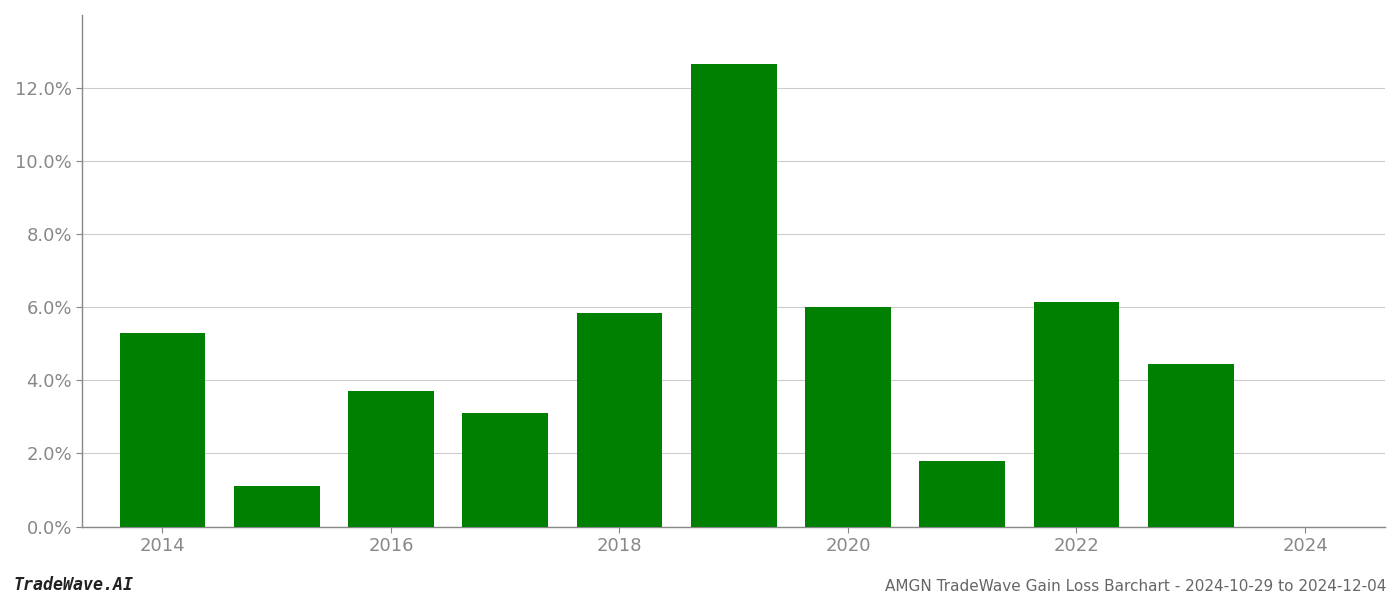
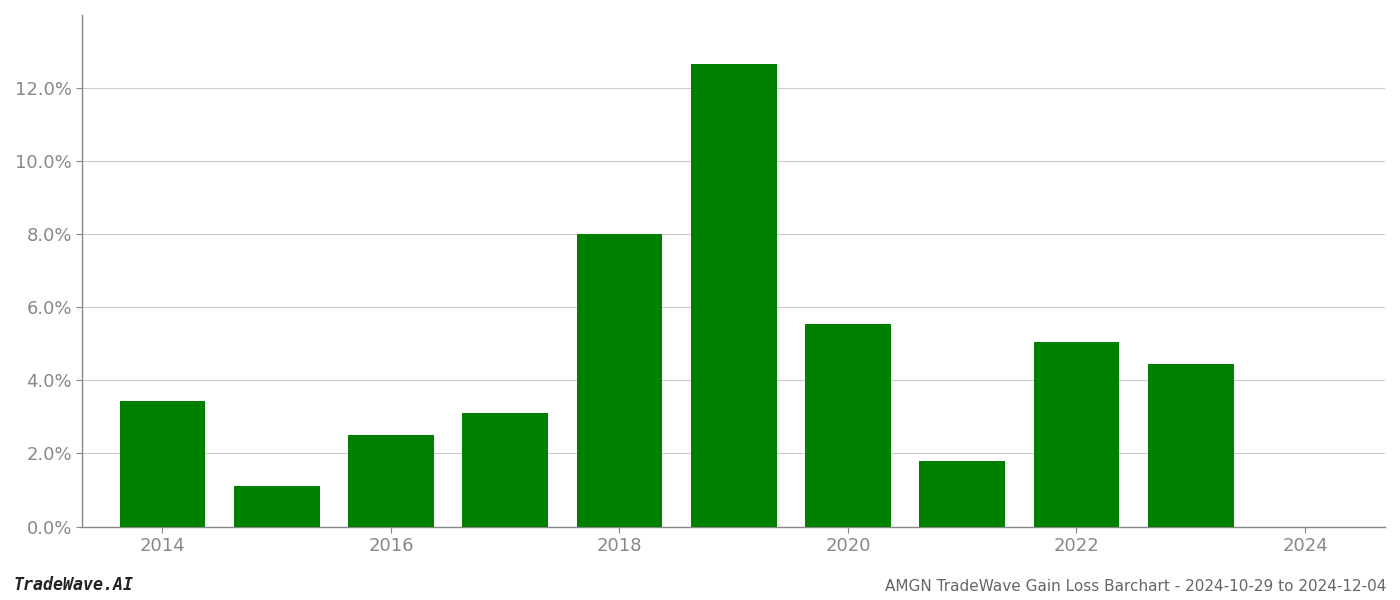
2014: 5.30% -> 3.45%
2016: 3.70% -> 2.50%
2018: 5.85% -> 8.00%
2020: 6.00% -> 5.55%
2022: 6.15% -> 5.05%
